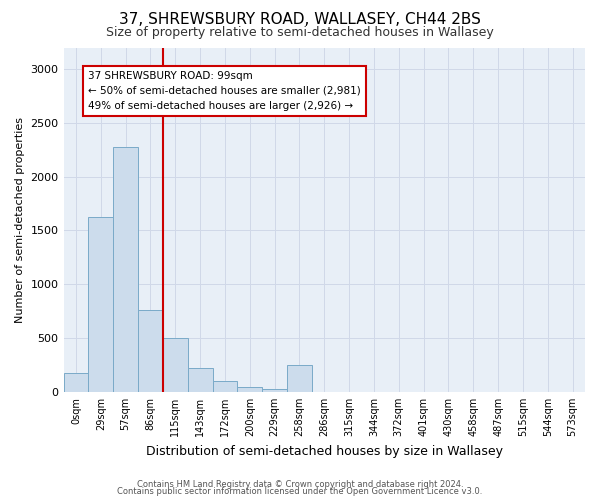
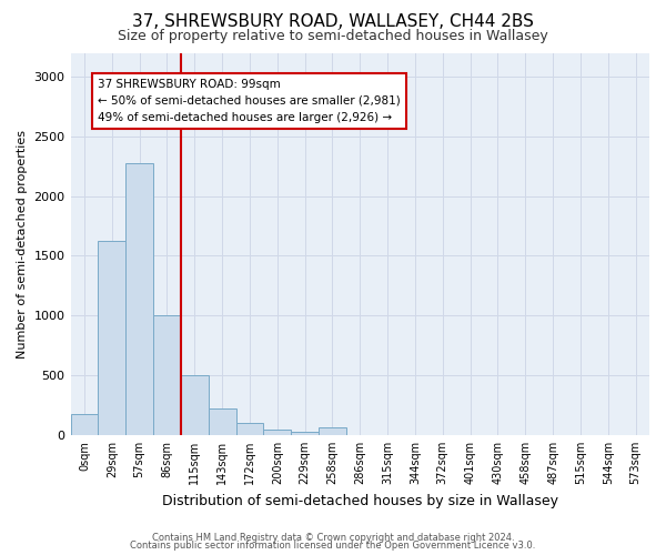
86sqm: 760 -> 1000
258sqm: 250 -> 60
